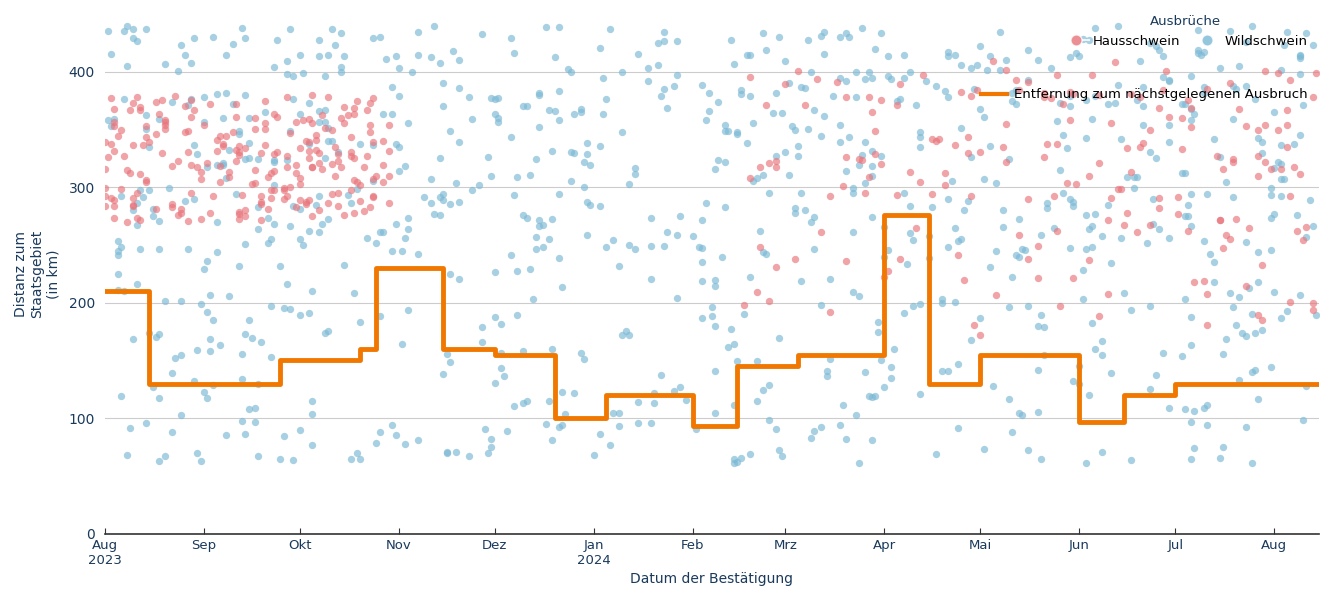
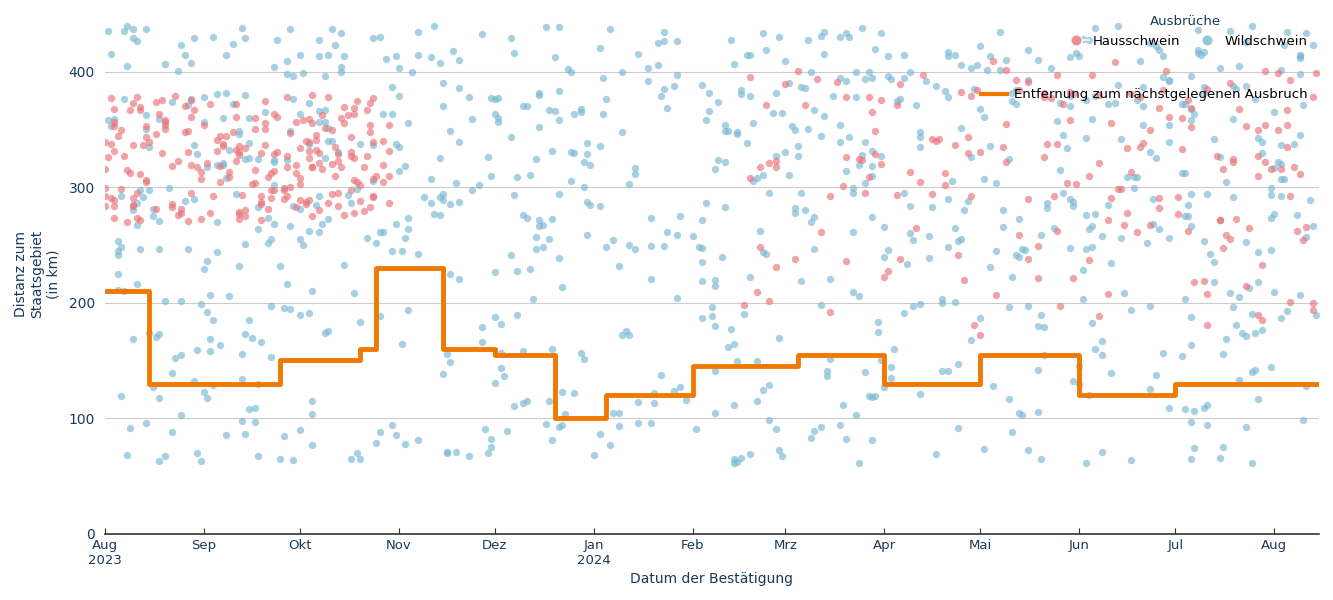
Entfernung zum nächstgelegenen Ausbruch/Feb: 93 -> 145
Entfernung zum nächstgelegenen Ausbruch/Apr: 276 -> 130
Entfernung zum nächstgelegenen Ausbruch/Jun: 97 -> 120
